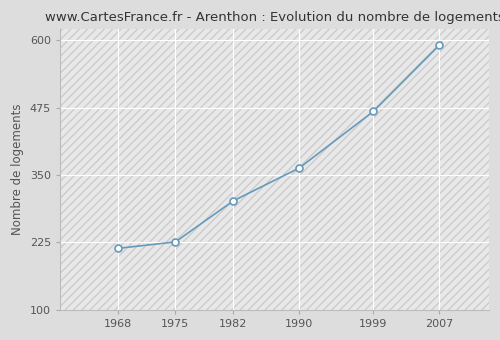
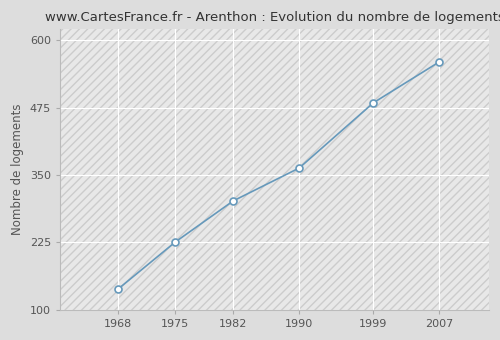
1968: 214 -> 138
1999: 468 -> 484
2007: 591 -> 560
